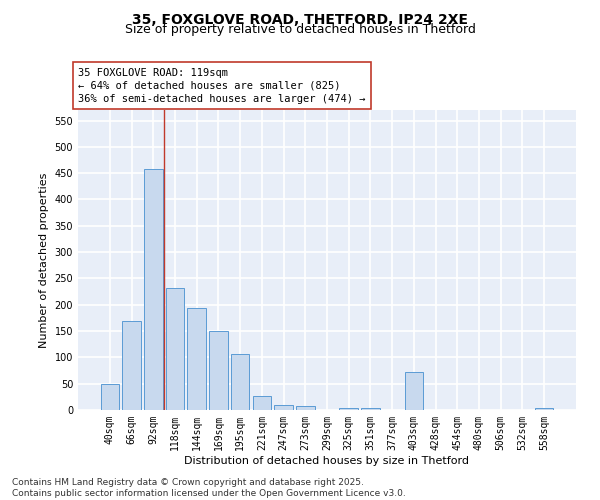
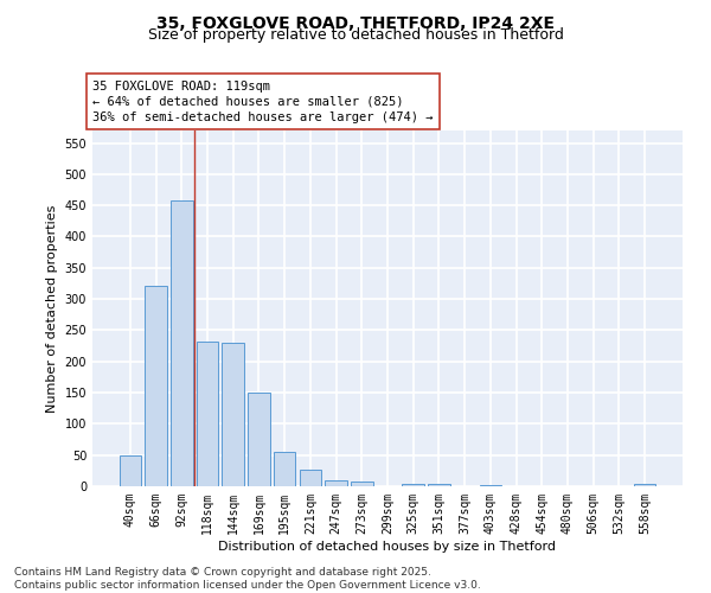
66sqm: 170 -> 322
144sqm: 194 -> 230
195sqm: 106 -> 55
403sqm: 72 -> 2
